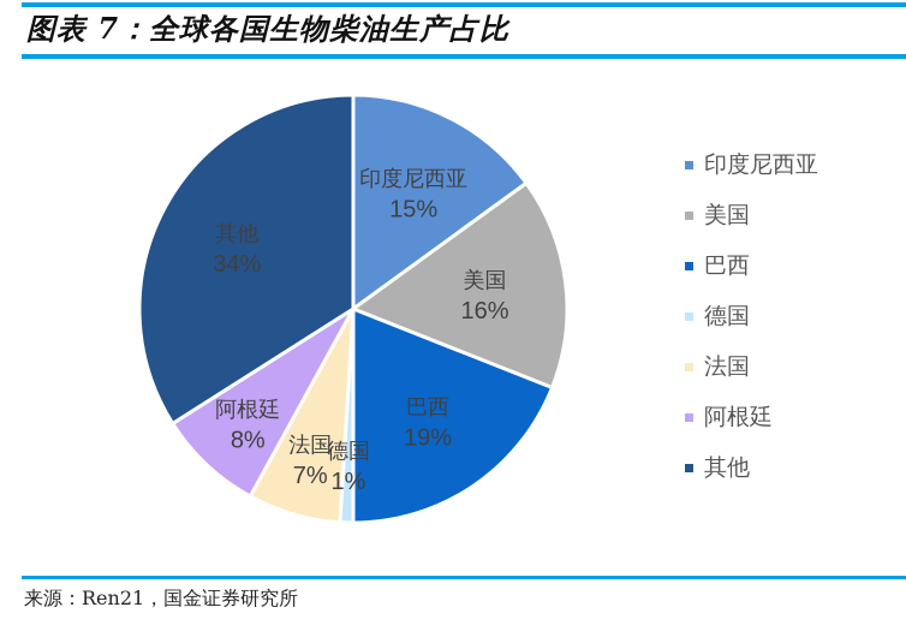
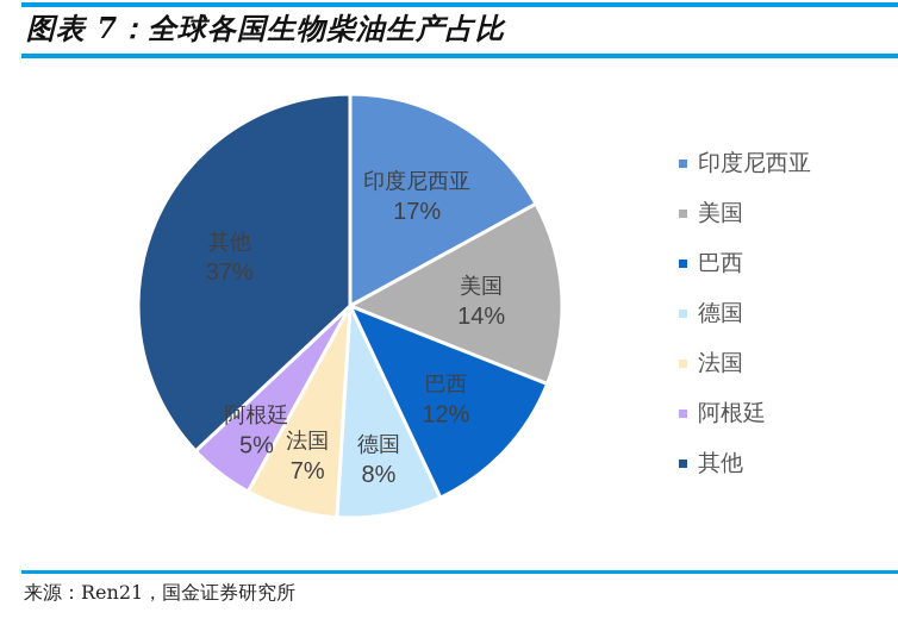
印度尼西亚: 15% -> 17%
美国: 16% -> 14%
巴西: 19% -> 12%
德国: 1% -> 8%
阿根廷: 8% -> 5%
其他: 34% -> 37%
